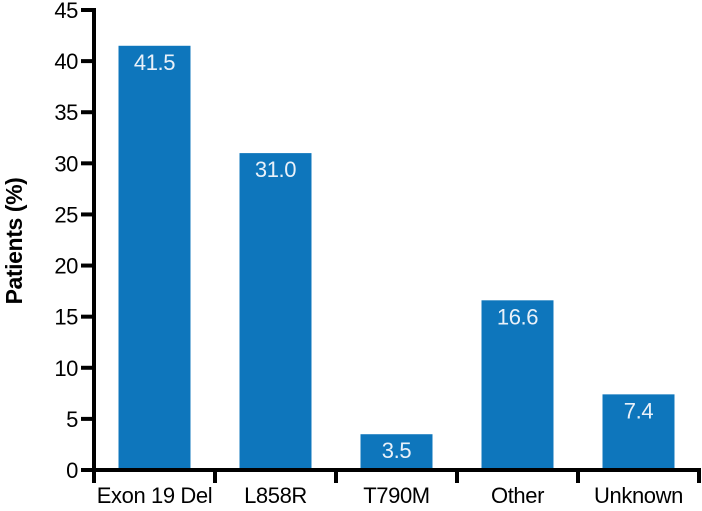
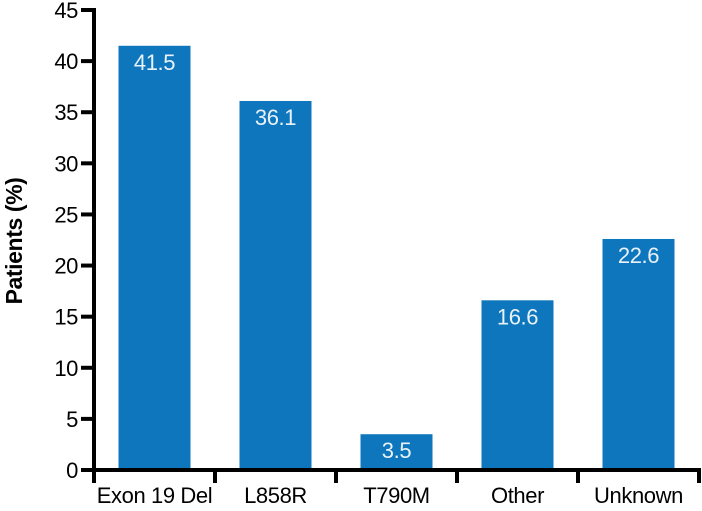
L858R: 31.0 -> 36.1
Unknown: 7.4 -> 22.6
